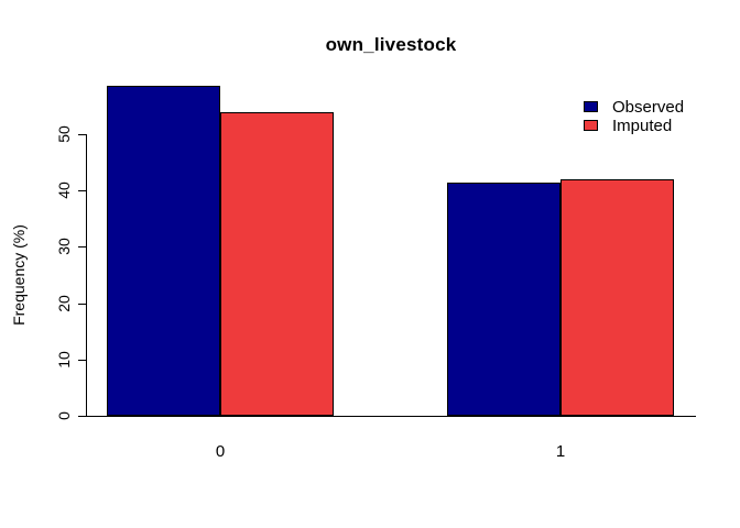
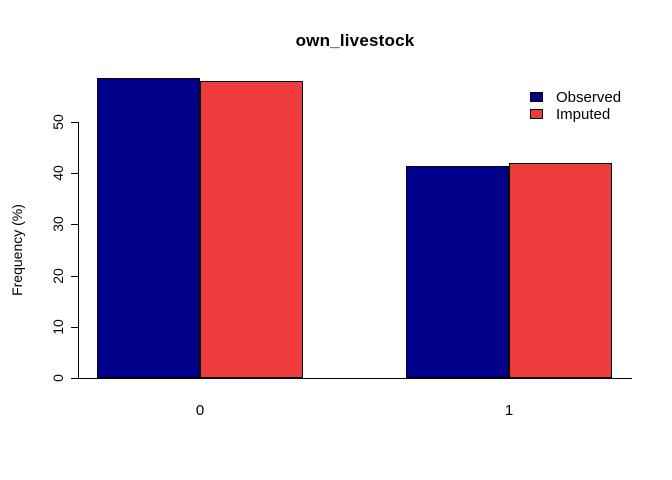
Imputed/0: 54 -> 58
